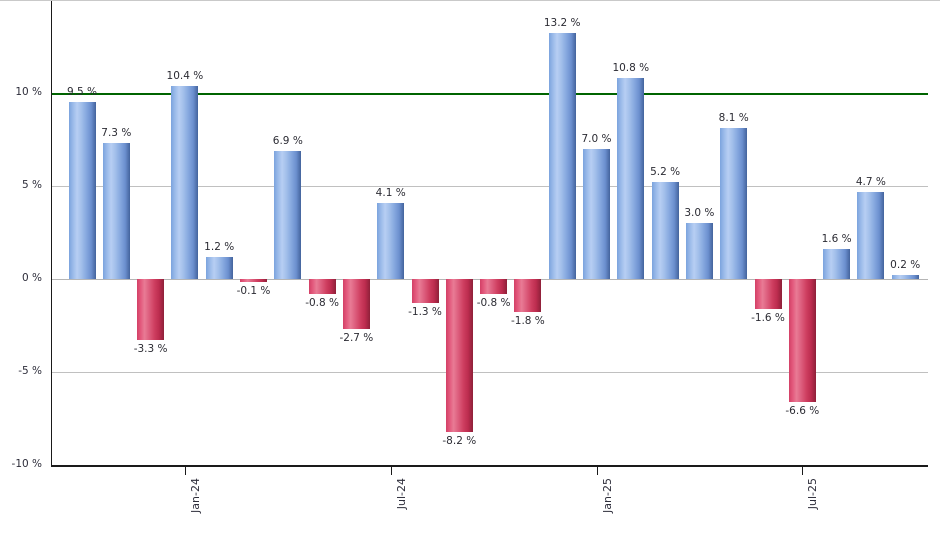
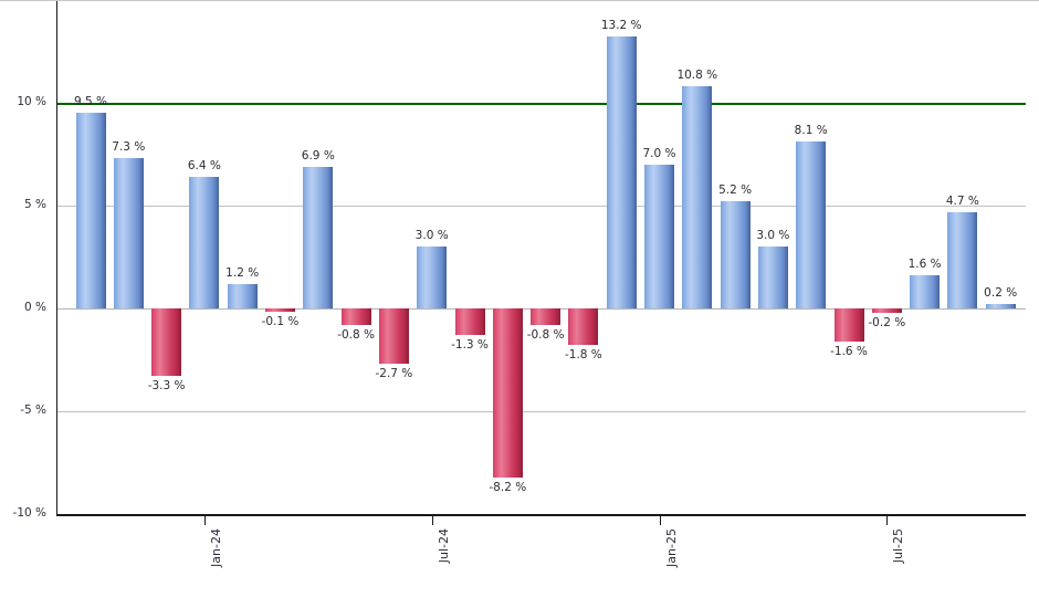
Jan-24: 10.4 -> 6.4
Jul-24: 4.1 -> 3.0
Jul-25: -6.6 -> -0.2
